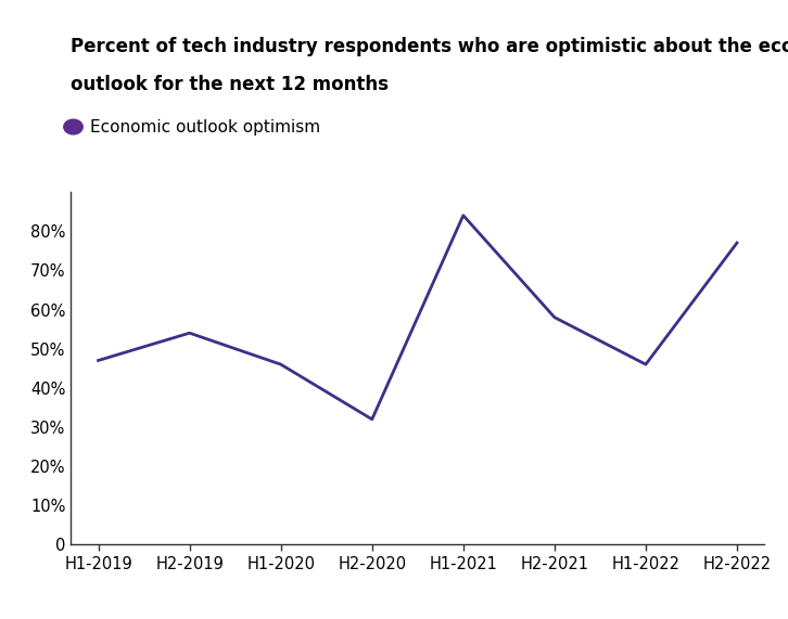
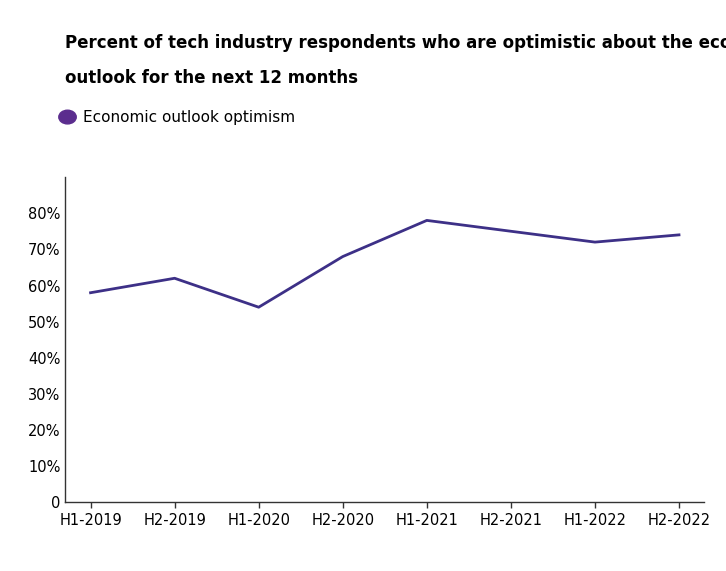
H1-2019: 47% -> 58%
H2-2019: 54% -> 62%
H1-2020: 46% -> 54%
H2-2020: 32% -> 68%
H1-2021: 84% -> 78%
H2-2021: 58% -> 75%
H1-2022: 46% -> 72%
H2-2022: 77% -> 74%
